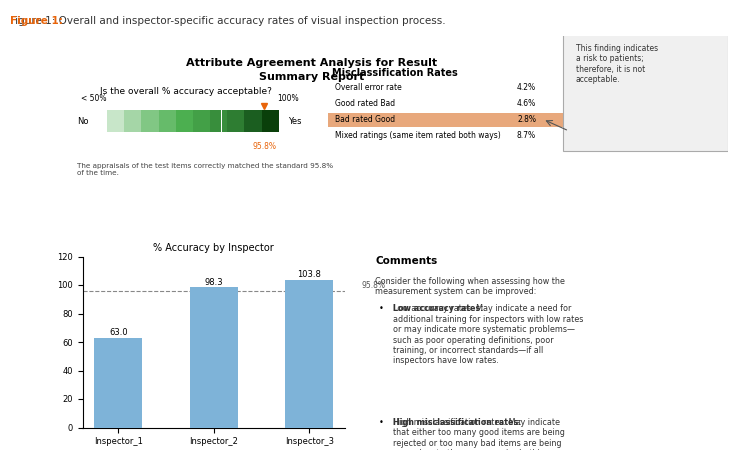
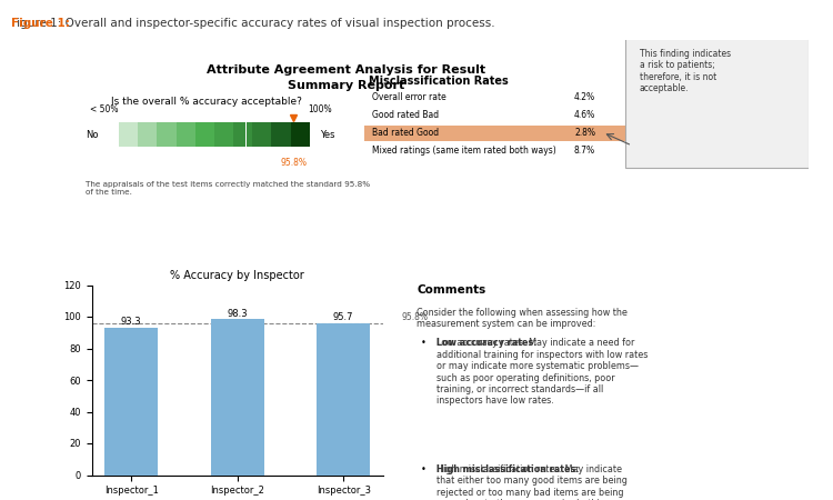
Inspector_1: 63.0 -> 93.3
Inspector_3: 103.8 -> 95.7
